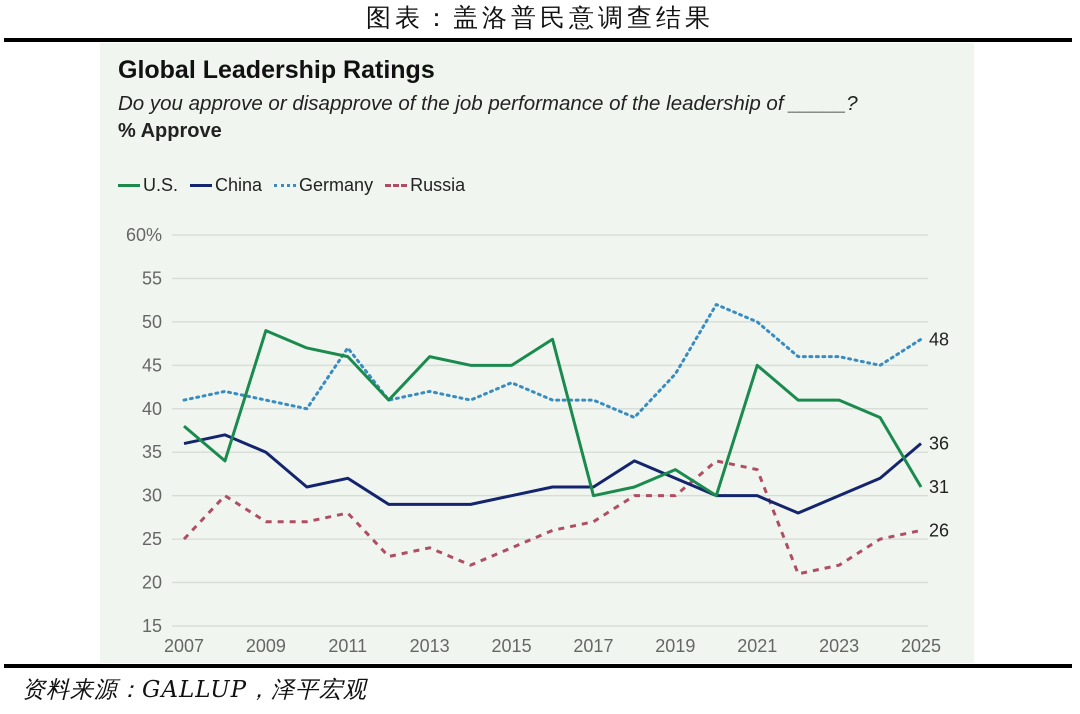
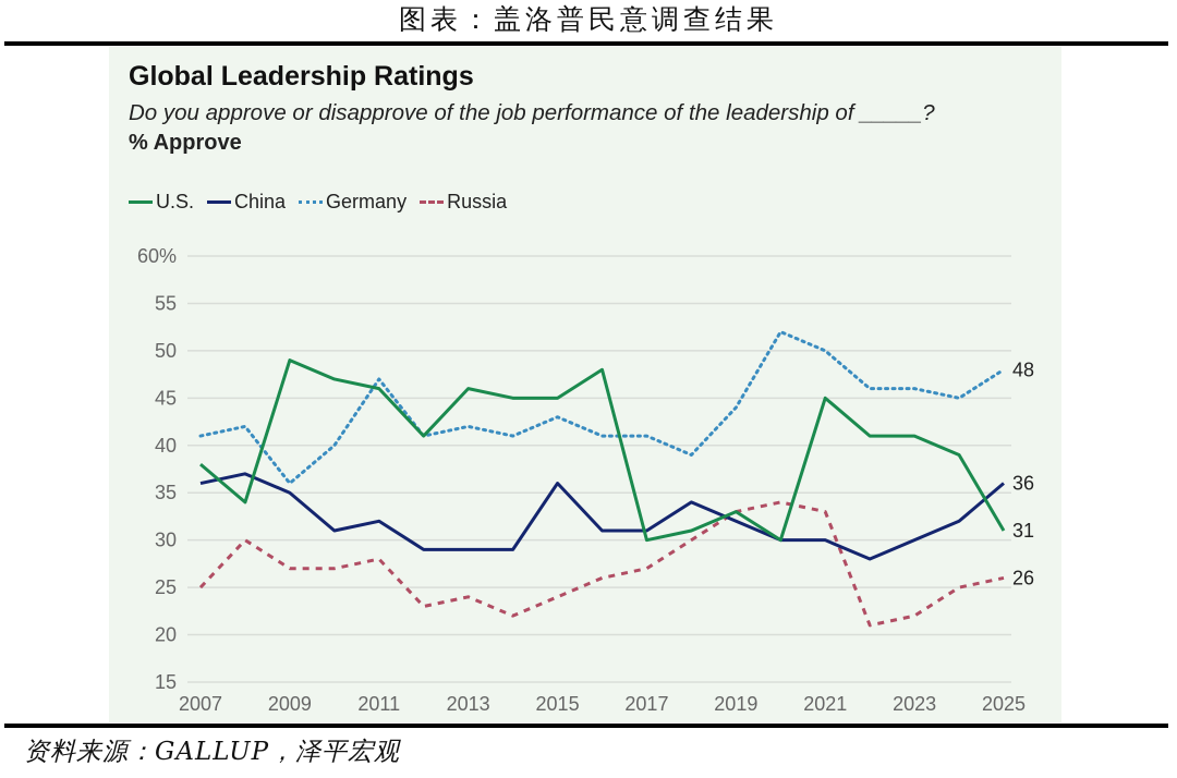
Germany/2009: 41% -> 36%
China/2015: 30% -> 36%
Russia/2019: 30% -> 33%
